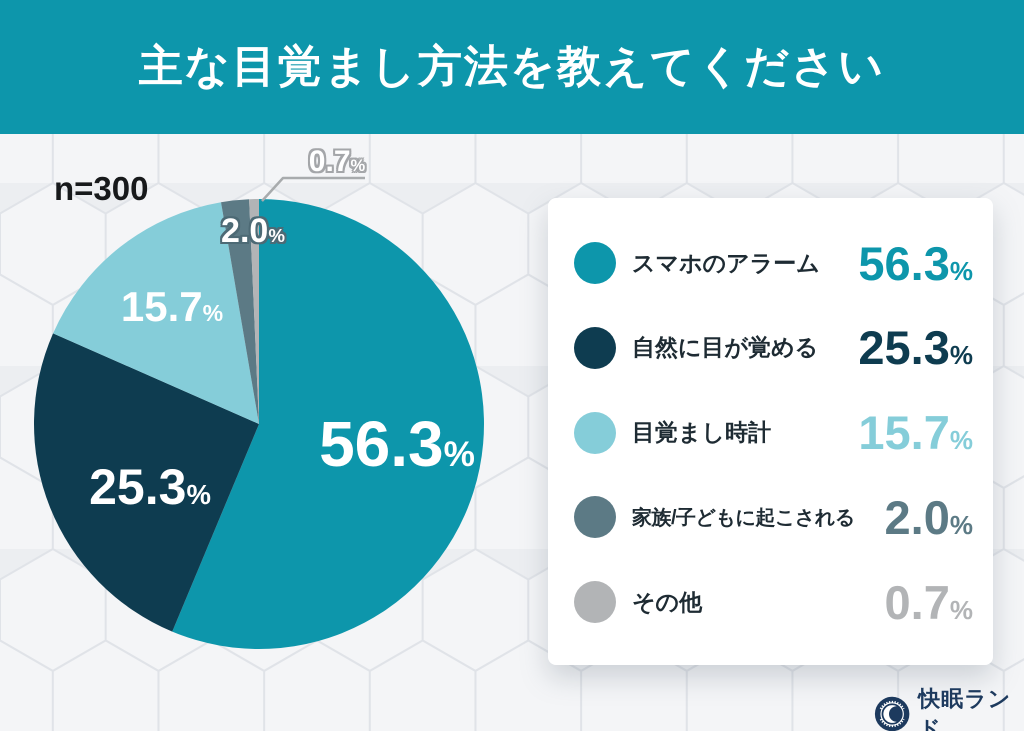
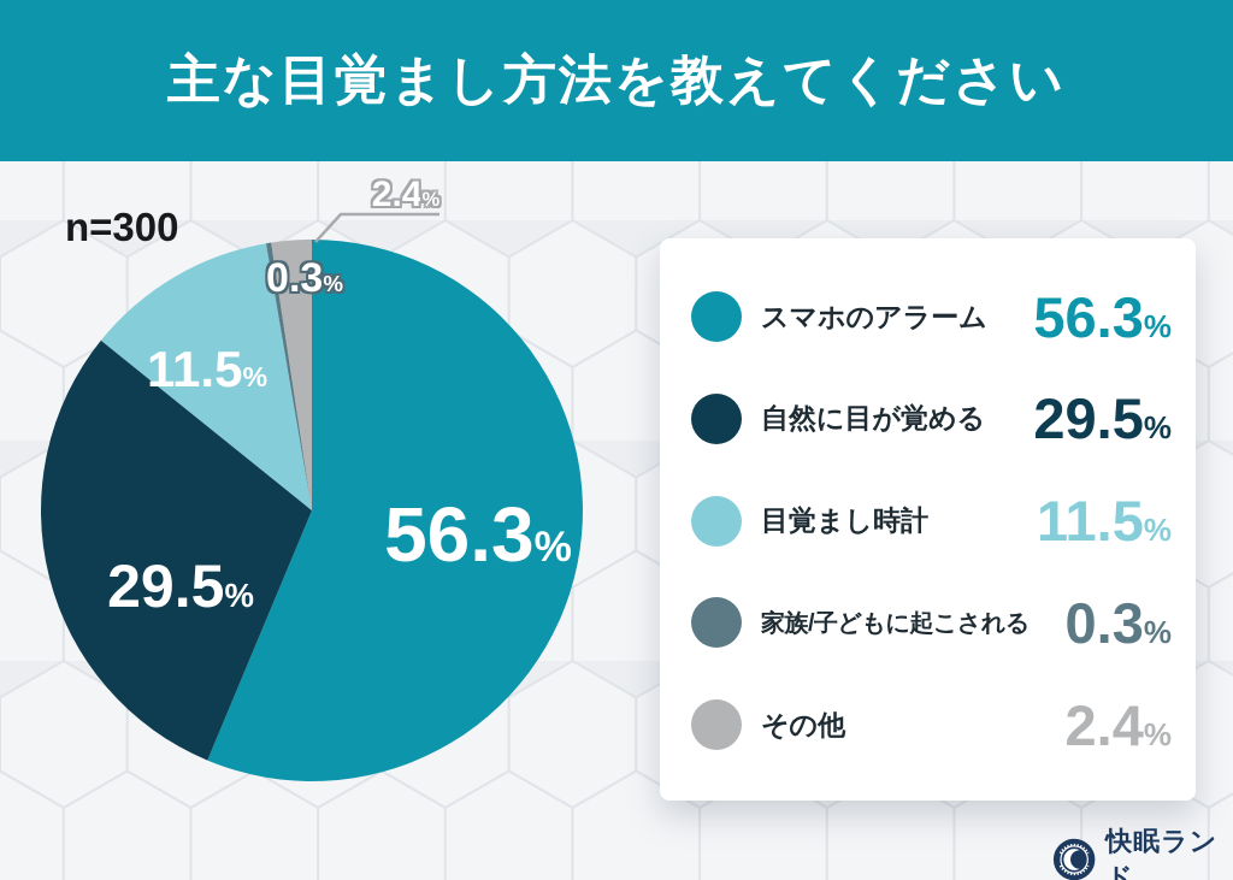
自然に目が覚める: 25.3 -> 29.5
目覚まし時計: 15.7 -> 11.5
家族/子どもに起こされる: 2.0 -> 0.3
その他: 0.7 -> 2.4
